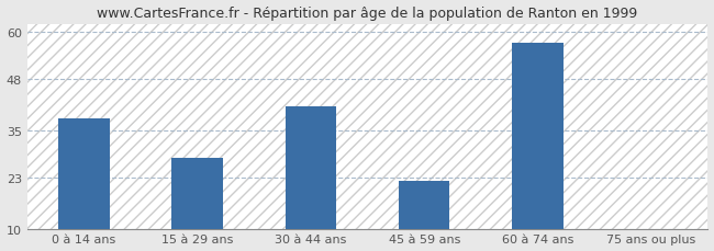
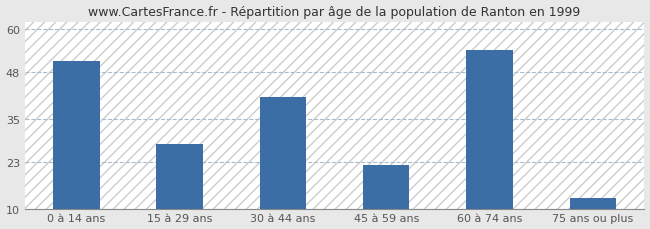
0 à 14 ans: 38 -> 51
60 à 74 ans: 57 -> 54
75 ans ou plus: 10 -> 13
